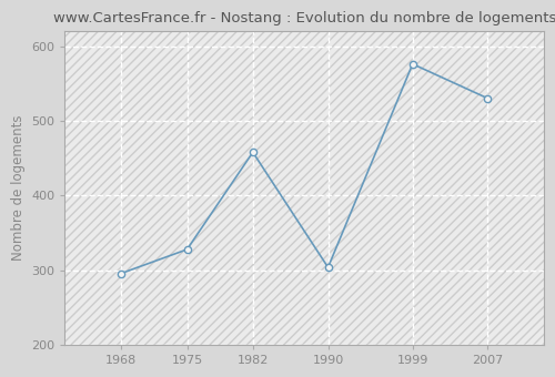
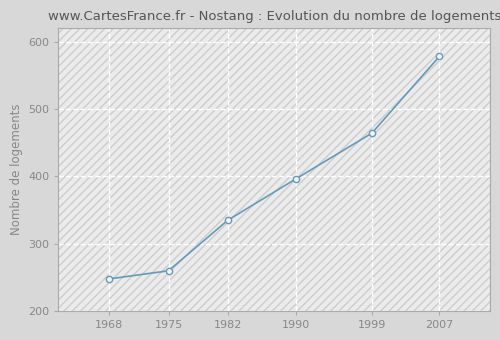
1968: 296 -> 248
1975: 328 -> 260
1982: 458 -> 335
1990: 304 -> 396
1999: 576 -> 464
2007: 530 -> 578
